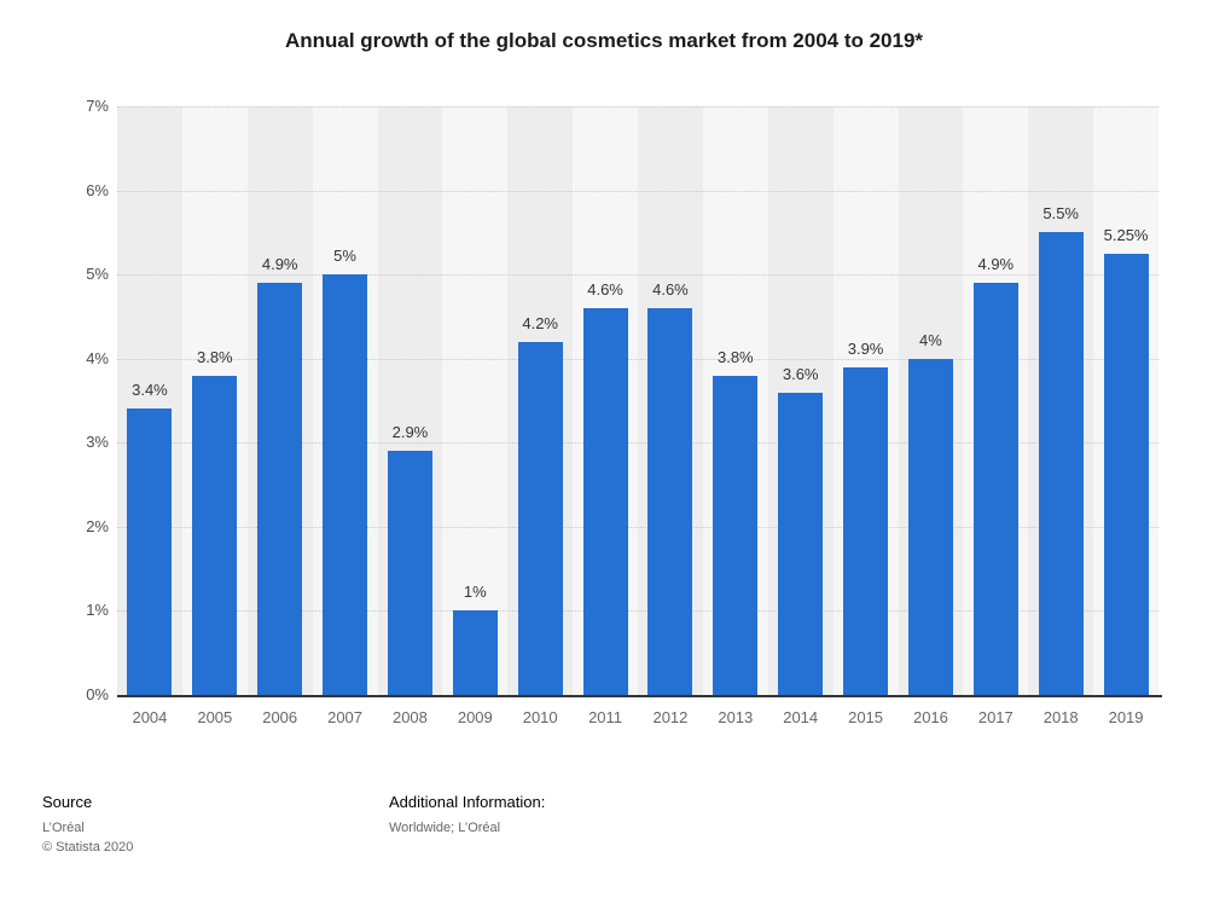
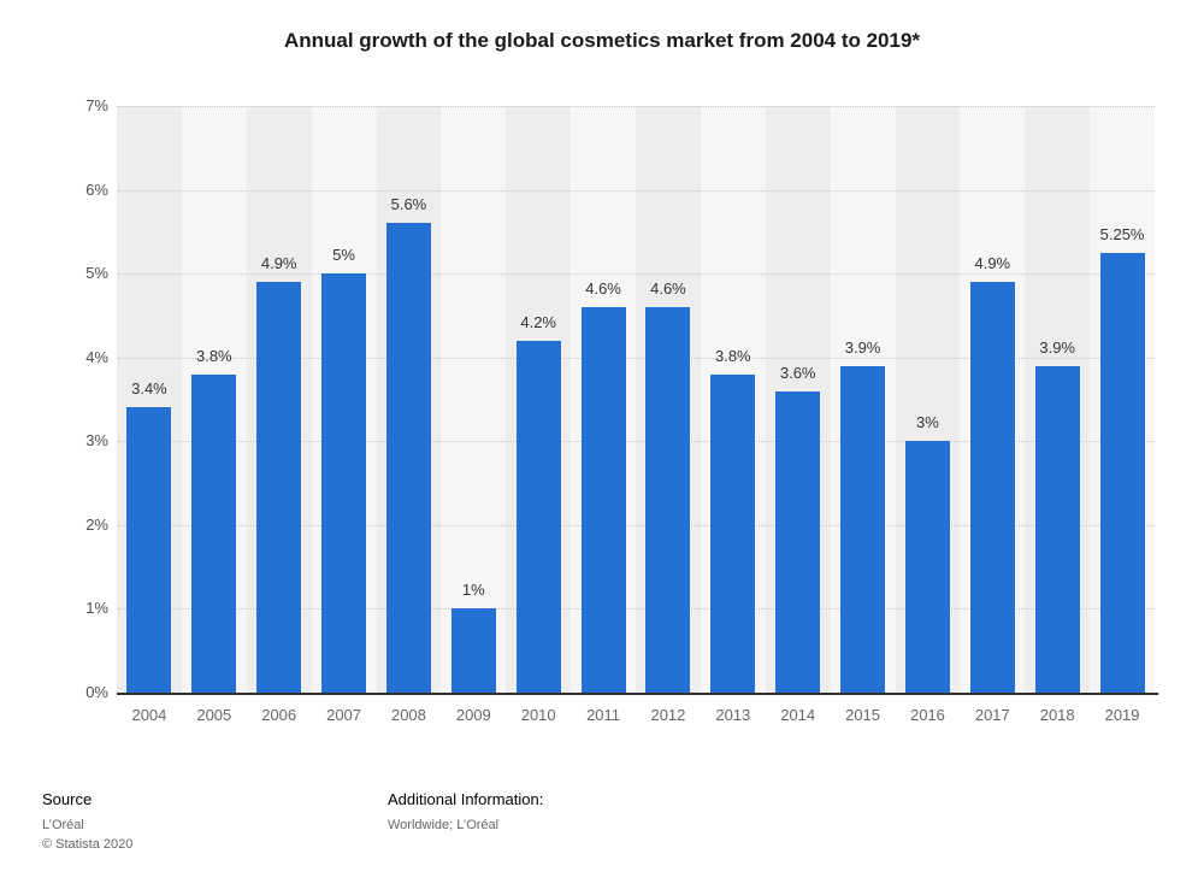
2008: 2.9% -> 5.6%
2016: 4% -> 3%
2018: 5.5% -> 3.9%
